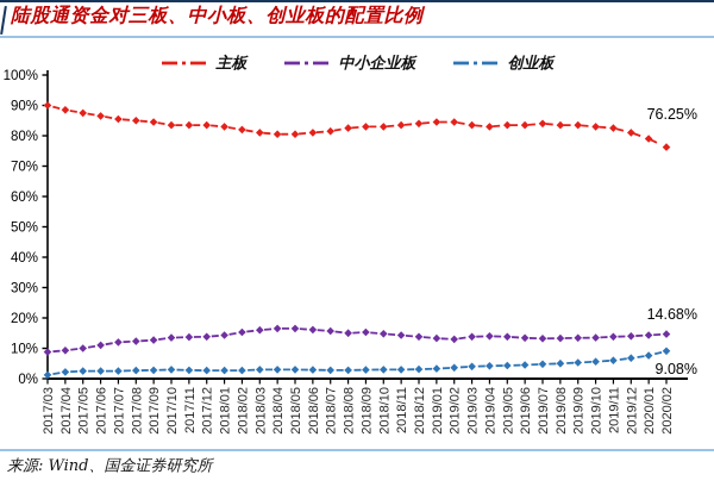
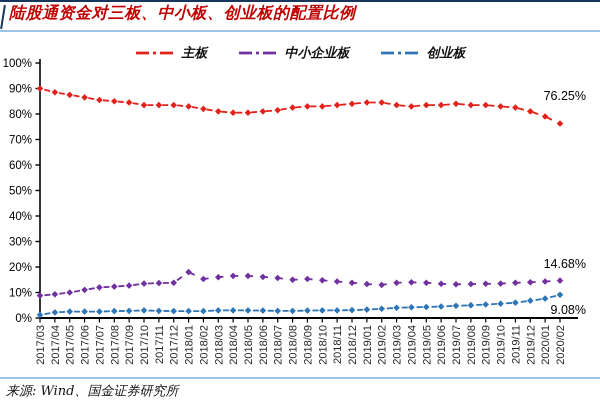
中小企业板/2018/01: 14% -> 18%
